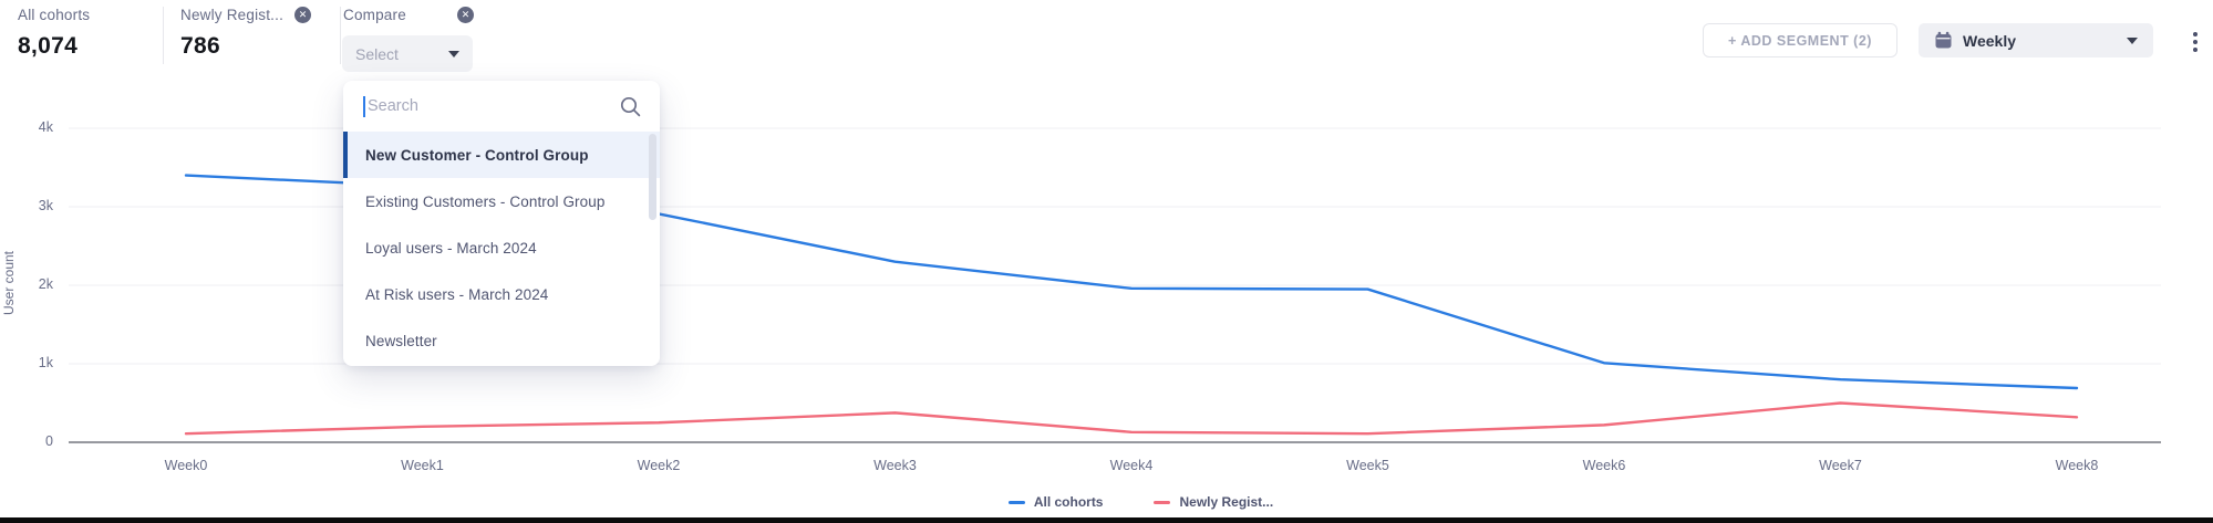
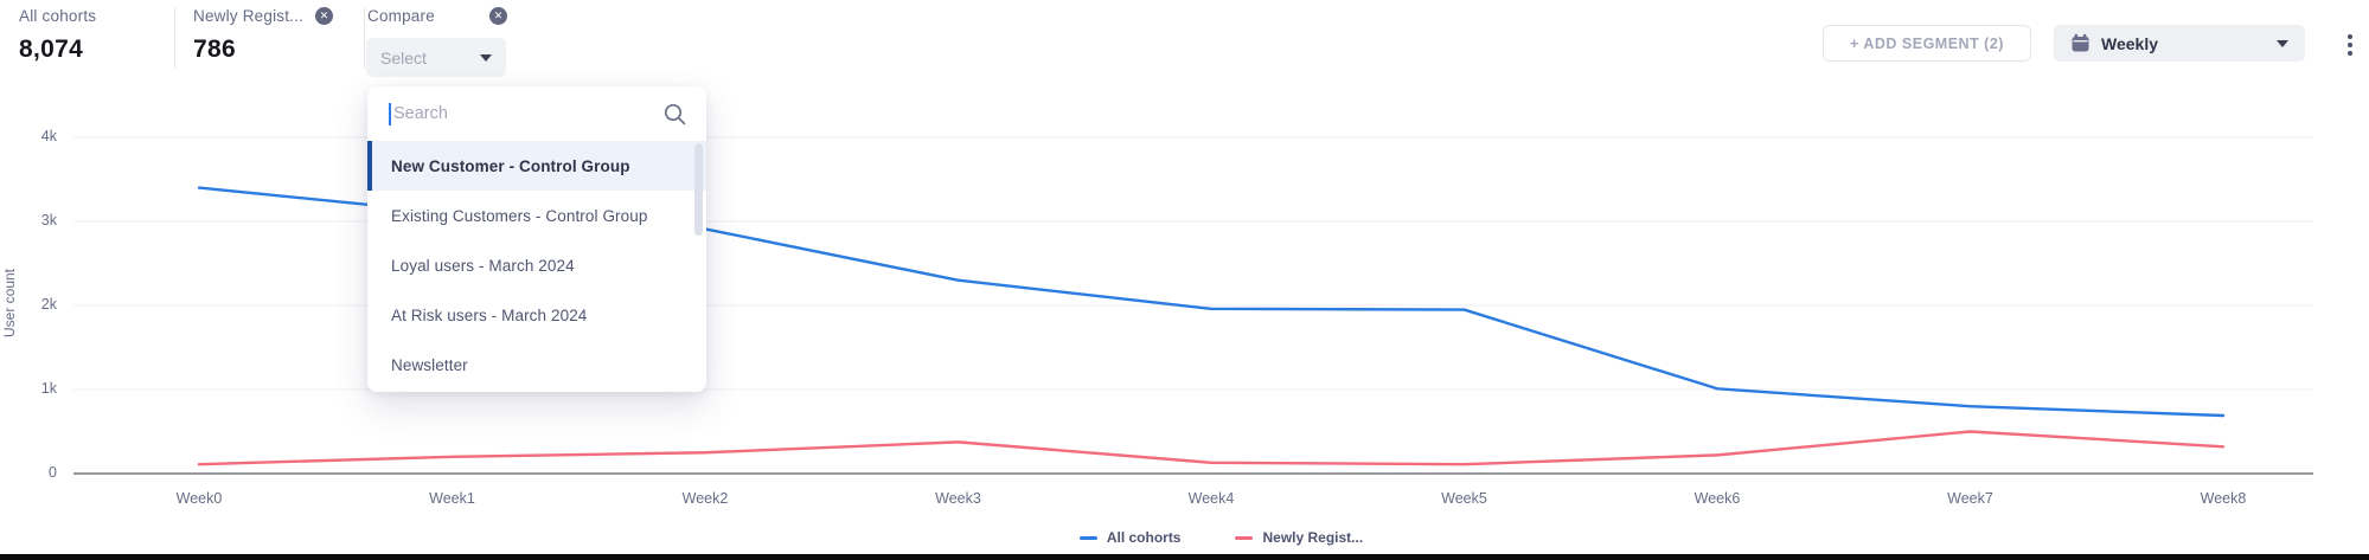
All cohorts/Week1: 3.3k -> 3.1k
